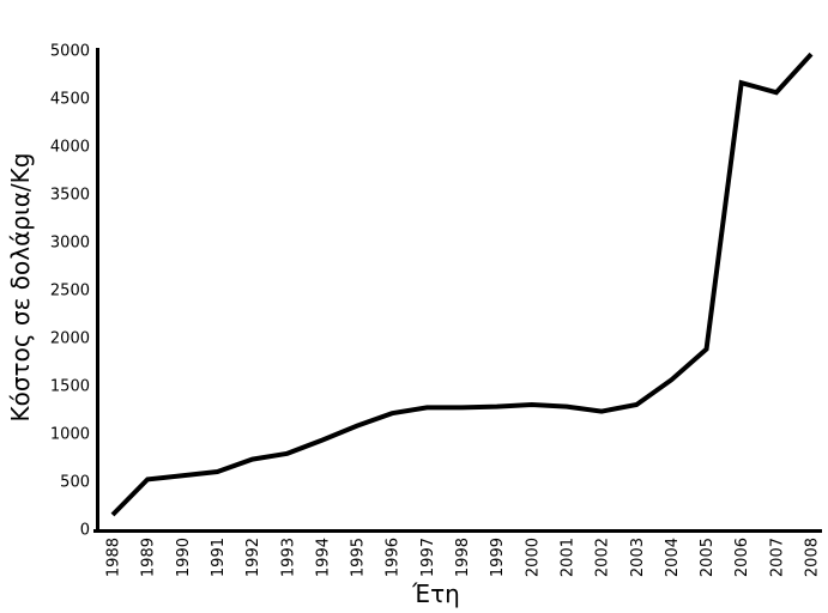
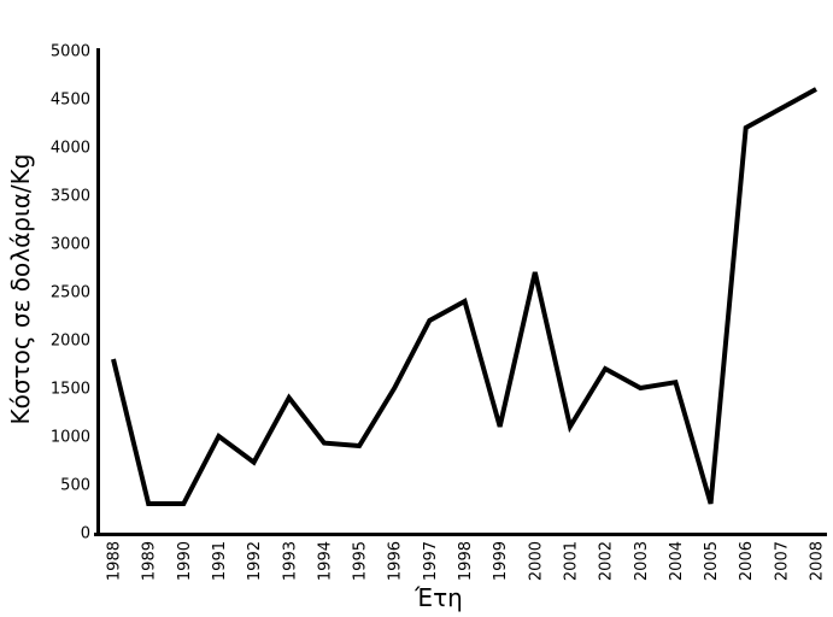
1988: 200 -> 1800
1989: 500 -> 300
1990: 600 -> 300
1991: 600 -> 1000
1993: 800 -> 1400
1995: 1100 -> 900
1996: 1200 -> 1500
1997: 1300 -> 2200
1998: 1300 -> 2400
1999: 1300 -> 1100
2000: 1300 -> 2700
2001: 1300 -> 1100
2002: 1200 -> 1700
2003: 1300 -> 1500
2005: 1900 -> 300
2006: 4700 -> 4200
2007: 4600 -> 4400
2008: 5000 -> 4600
